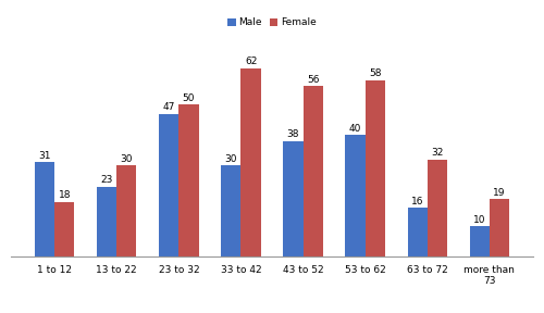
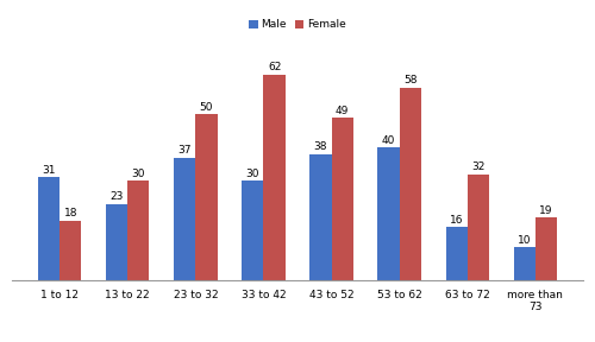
Male/23 to 32: 47 -> 37
Female/43 to 52: 56 -> 49
